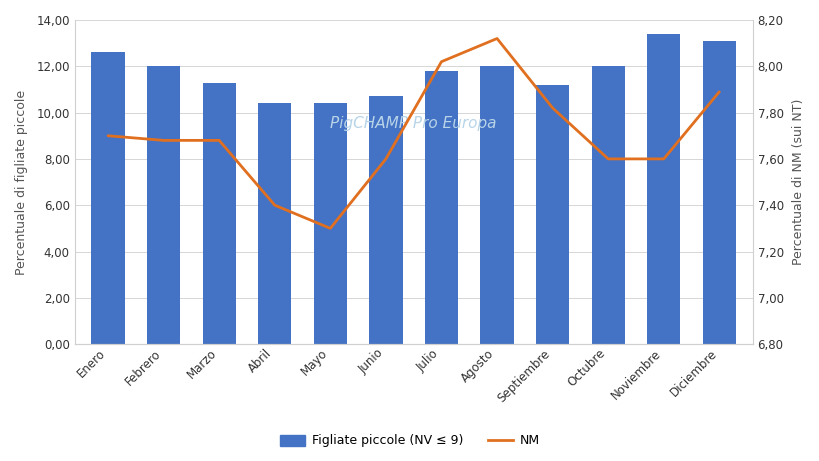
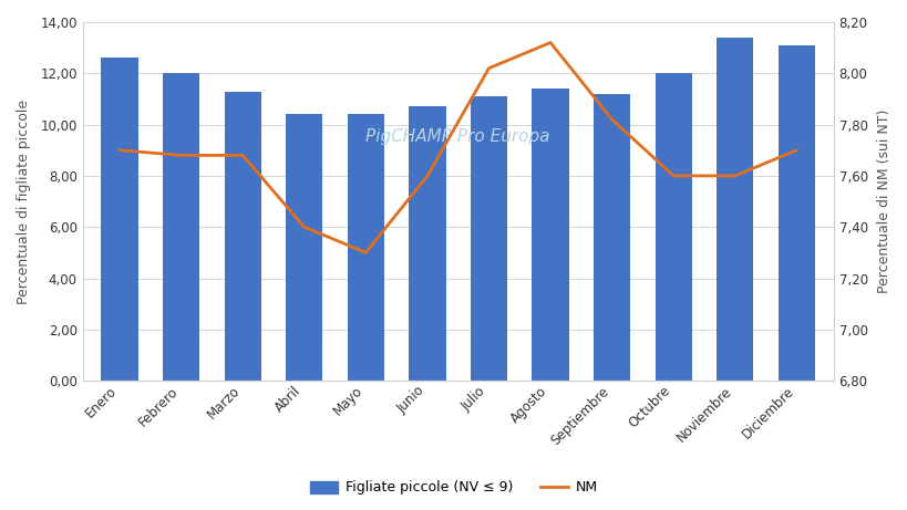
Figliate piccole (NV ≤ 9)/Julio: 11,8 -> 11,1
Figliate piccole (NV ≤ 9)/Agosto: 12,0 -> 11,4
NM/Diciembre: 7,89 -> 7,70
